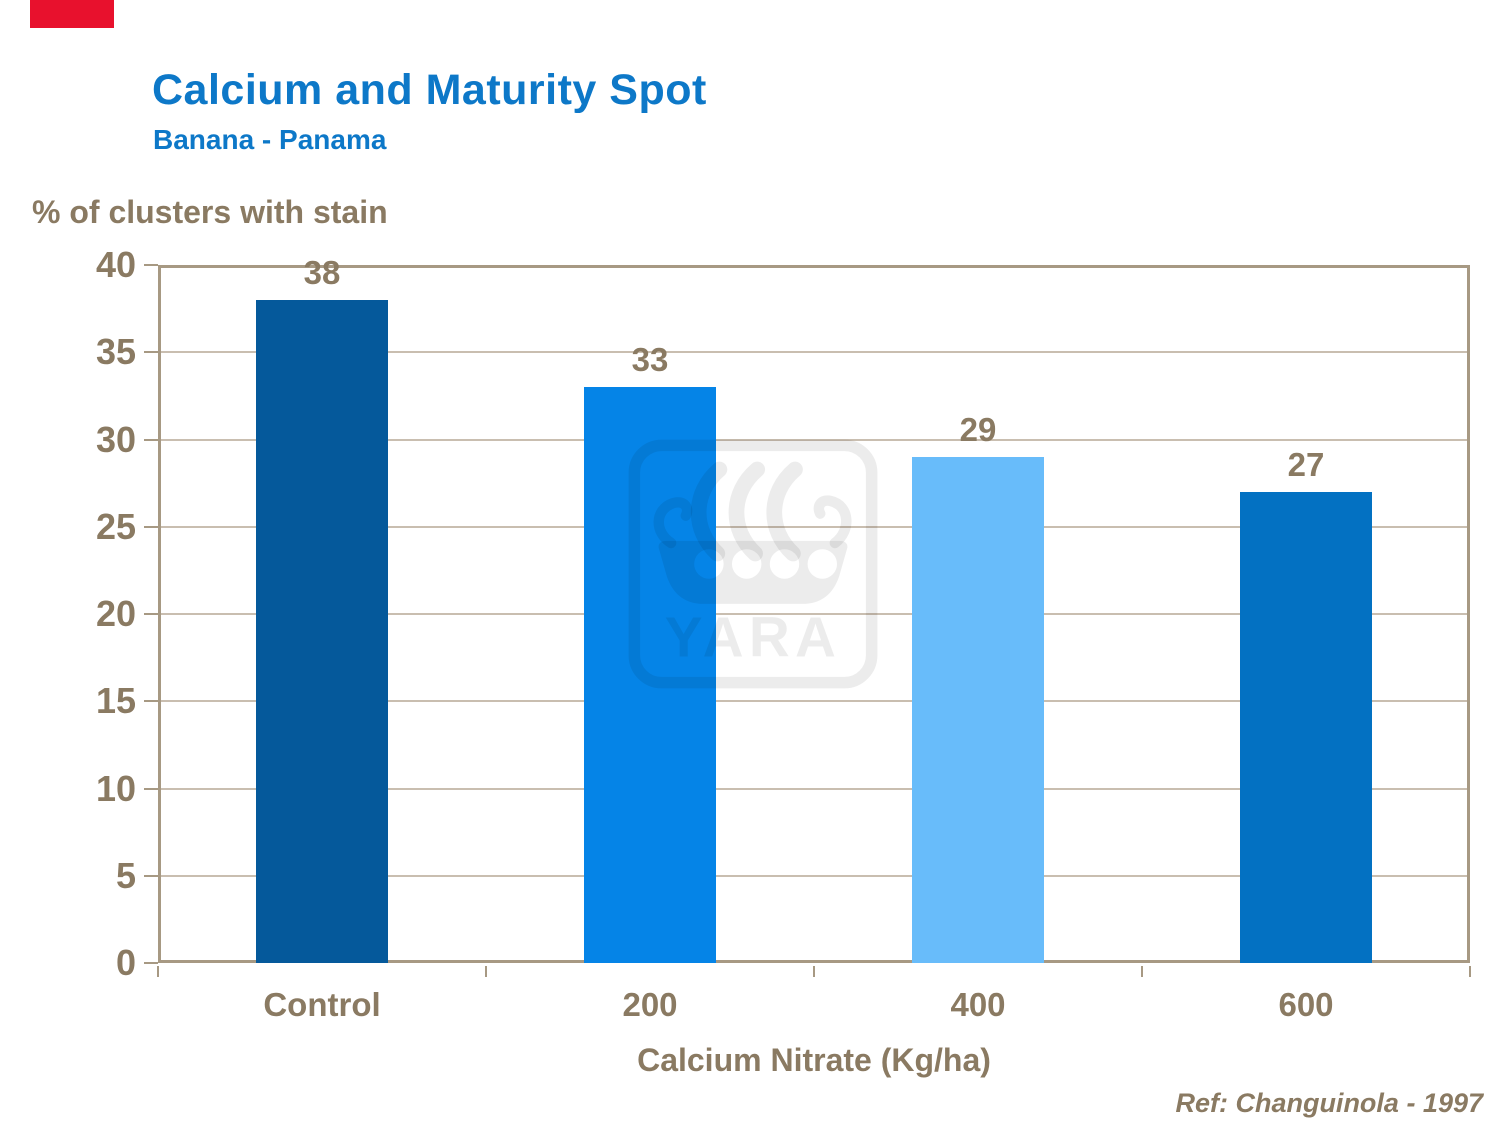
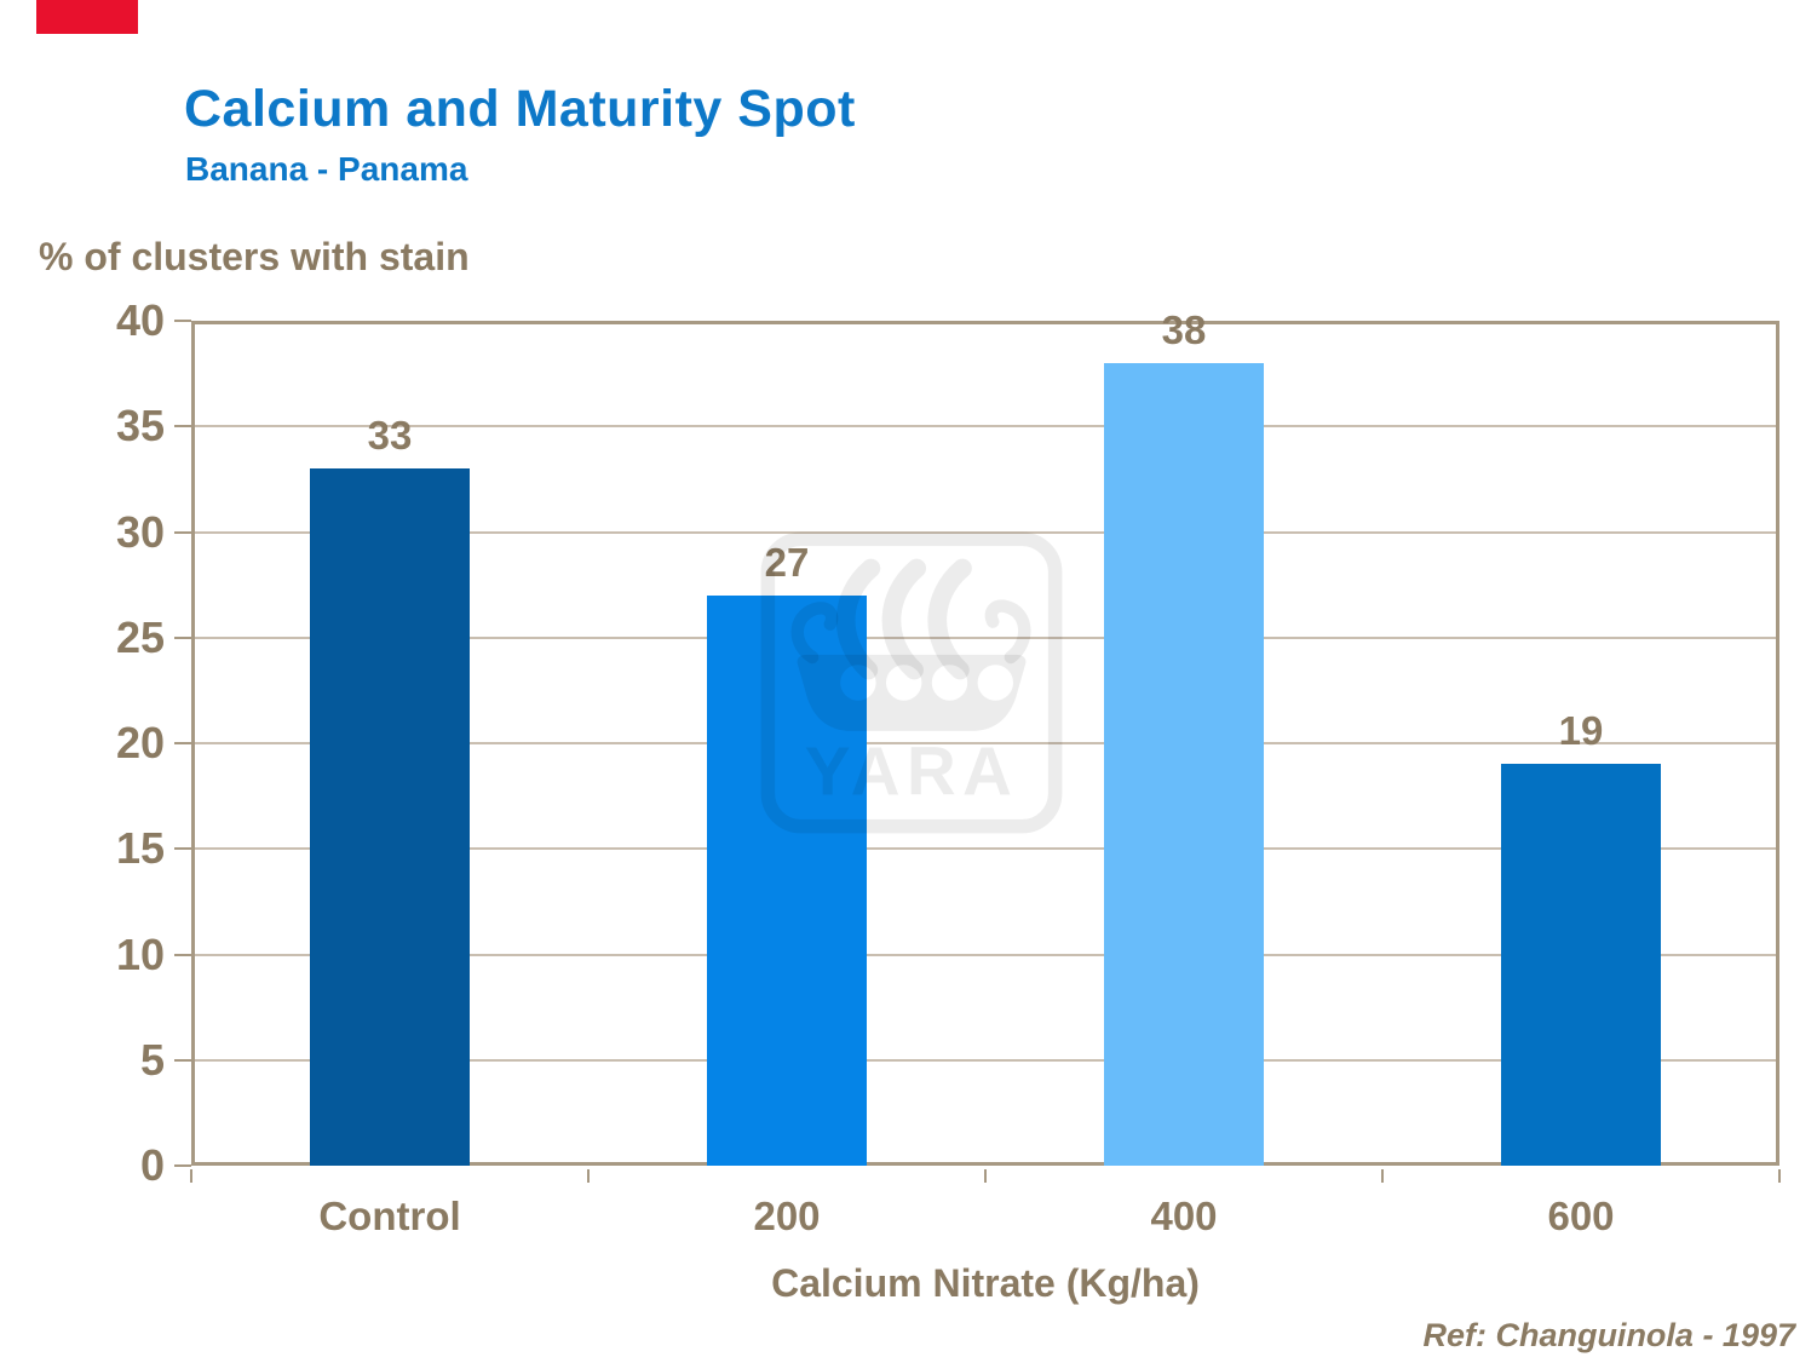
Control: 38 -> 33
200: 33 -> 27
400: 29 -> 38
600: 27 -> 19
